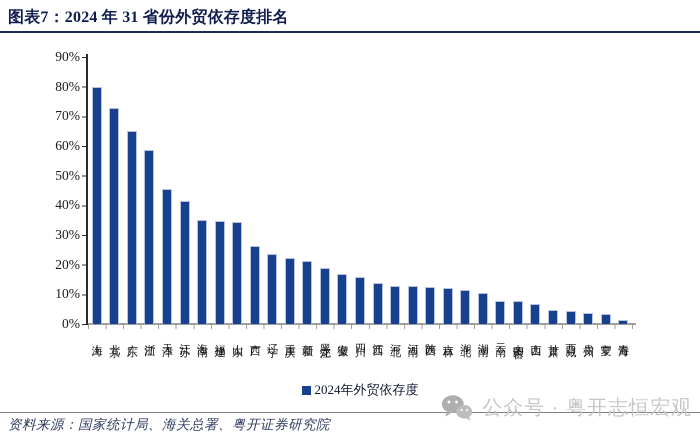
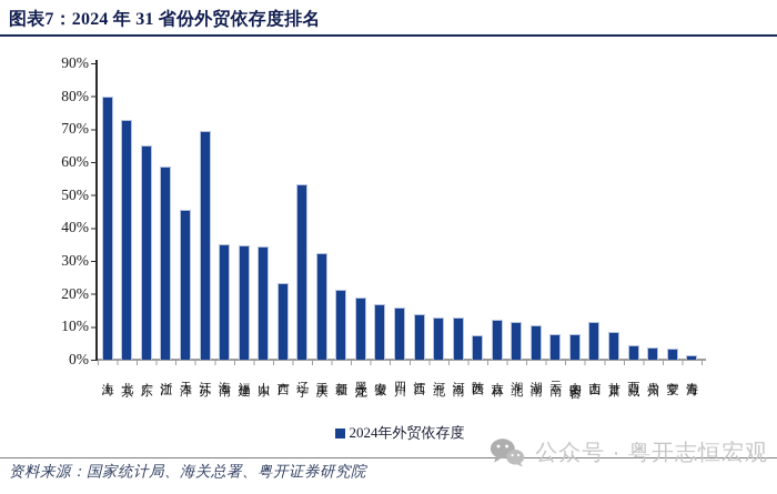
江苏: 41% -> 69%
广西: 26% -> 23%
辽宁: 23% -> 53%
重庆: 22% -> 32%
陕西: 12% -> 7%
山西: 6% -> 11%
甘肃: 4% -> 8%
